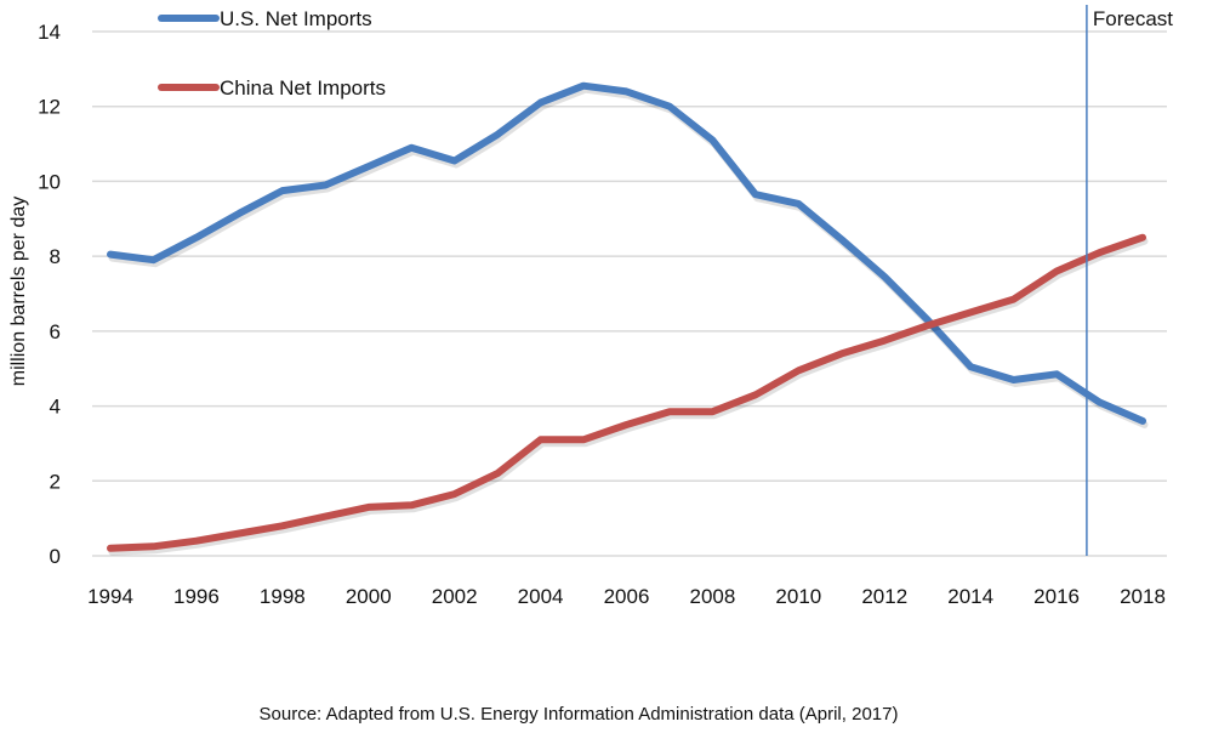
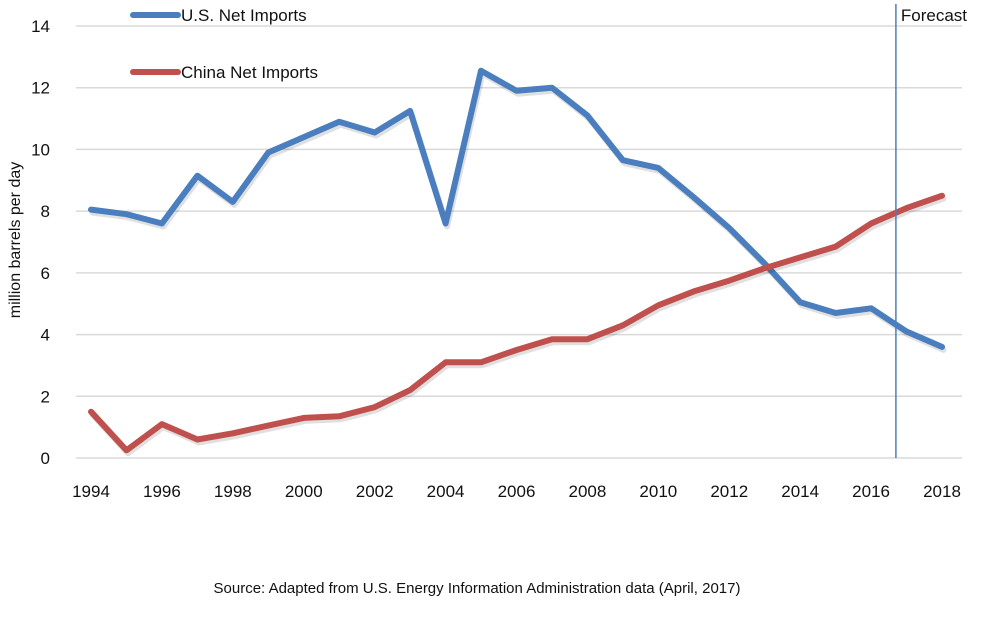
China Net Imports/1994: 0.2 -> 1.5
U.S. Net Imports/1996: 8.5 -> 7.6
China Net Imports/1996: 0.4 -> 1.1
U.S. Net Imports/1998: 9.8 -> 8.3
U.S. Net Imports/2004: 12.1 -> 7.6
U.S. Net Imports/2006: 12.4 -> 11.9
